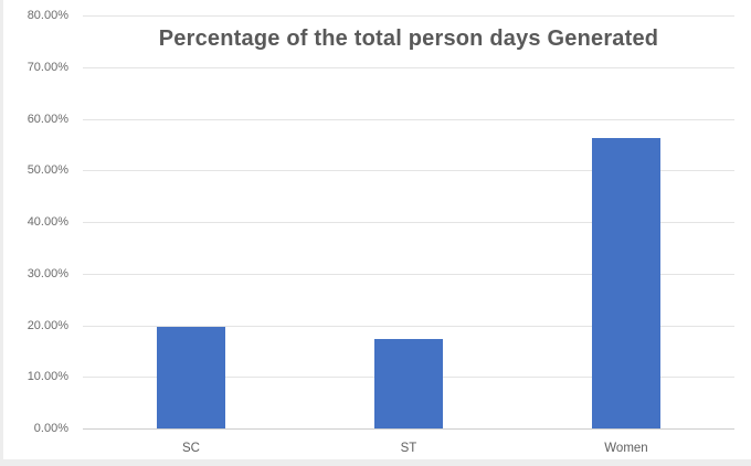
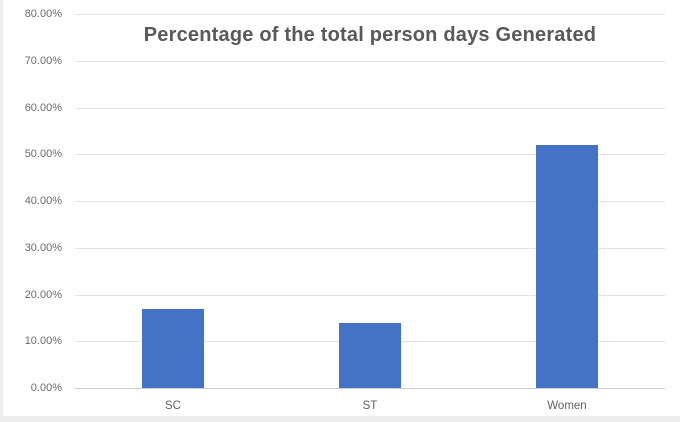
SC: 20% -> 17%
ST: 17% -> 14%
Women: 56% -> 52%
